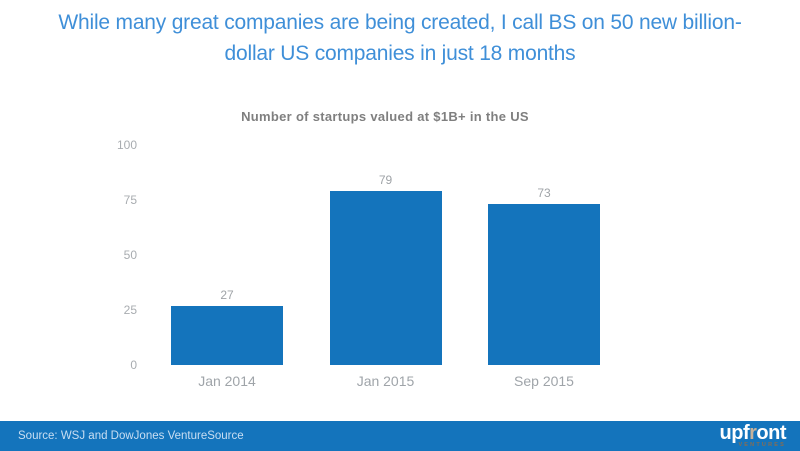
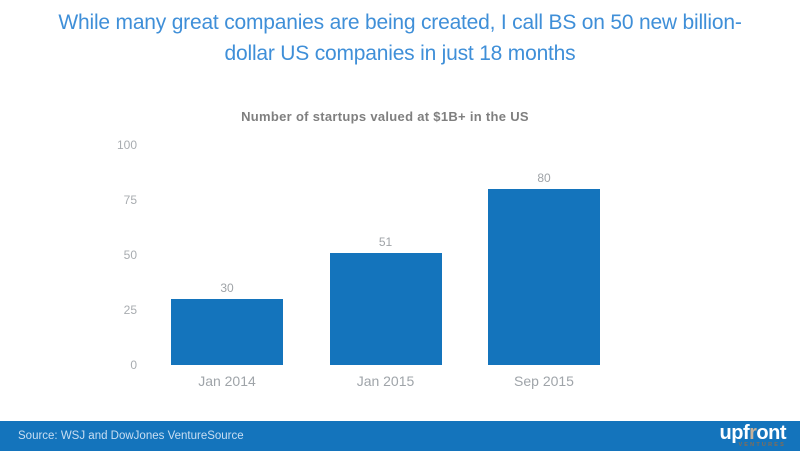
Jan 2014: 27 -> 30
Jan 2015: 79 -> 51
Sep 2015: 73 -> 80
